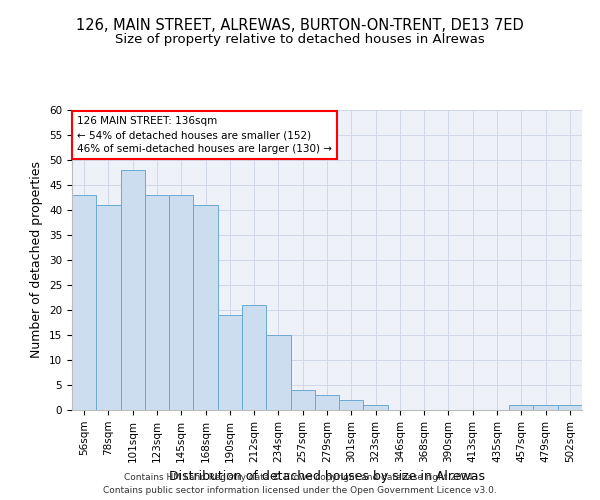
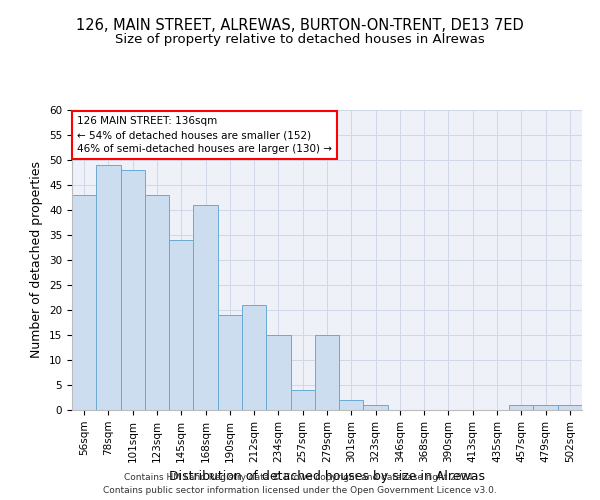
78sqm: 41 -> 49
145sqm: 43 -> 34
279sqm: 3 -> 15
